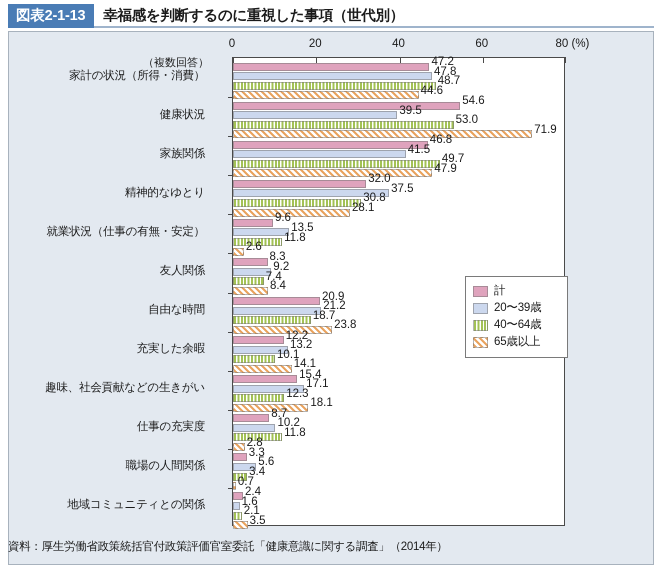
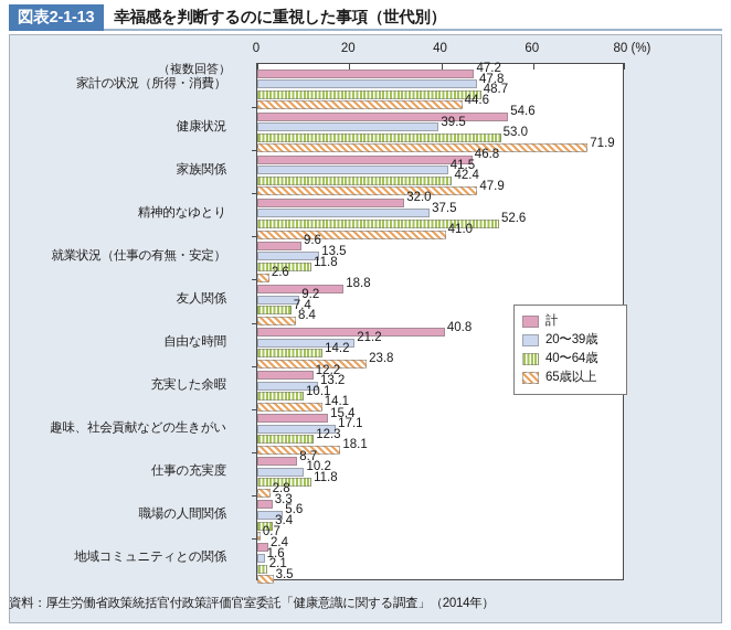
40〜64歳/家族関係: 49.7 -> 42.4
40〜64歳/精神的なゆとり: 30.8 -> 52.6
65歳以上/精神的なゆとり: 28.1 -> 41.0
計/友人関係: 8.3 -> 18.8
計/自由な時間: 20.9 -> 40.8
40〜64歳/自由な時間: 18.7 -> 14.2
